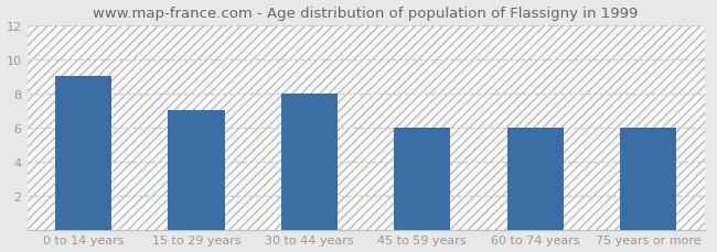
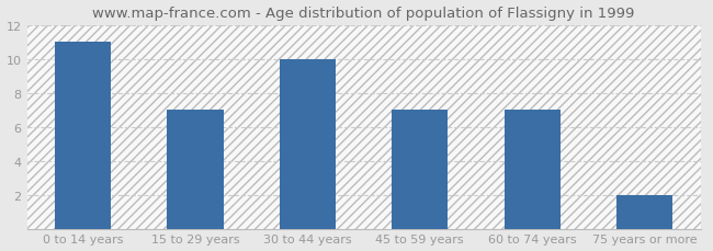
0 to 14 years: 9 -> 11
30 to 44 years: 8 -> 10
45 to 59 years: 6 -> 7
60 to 74 years: 6 -> 7
75 years or more: 6 -> 2
